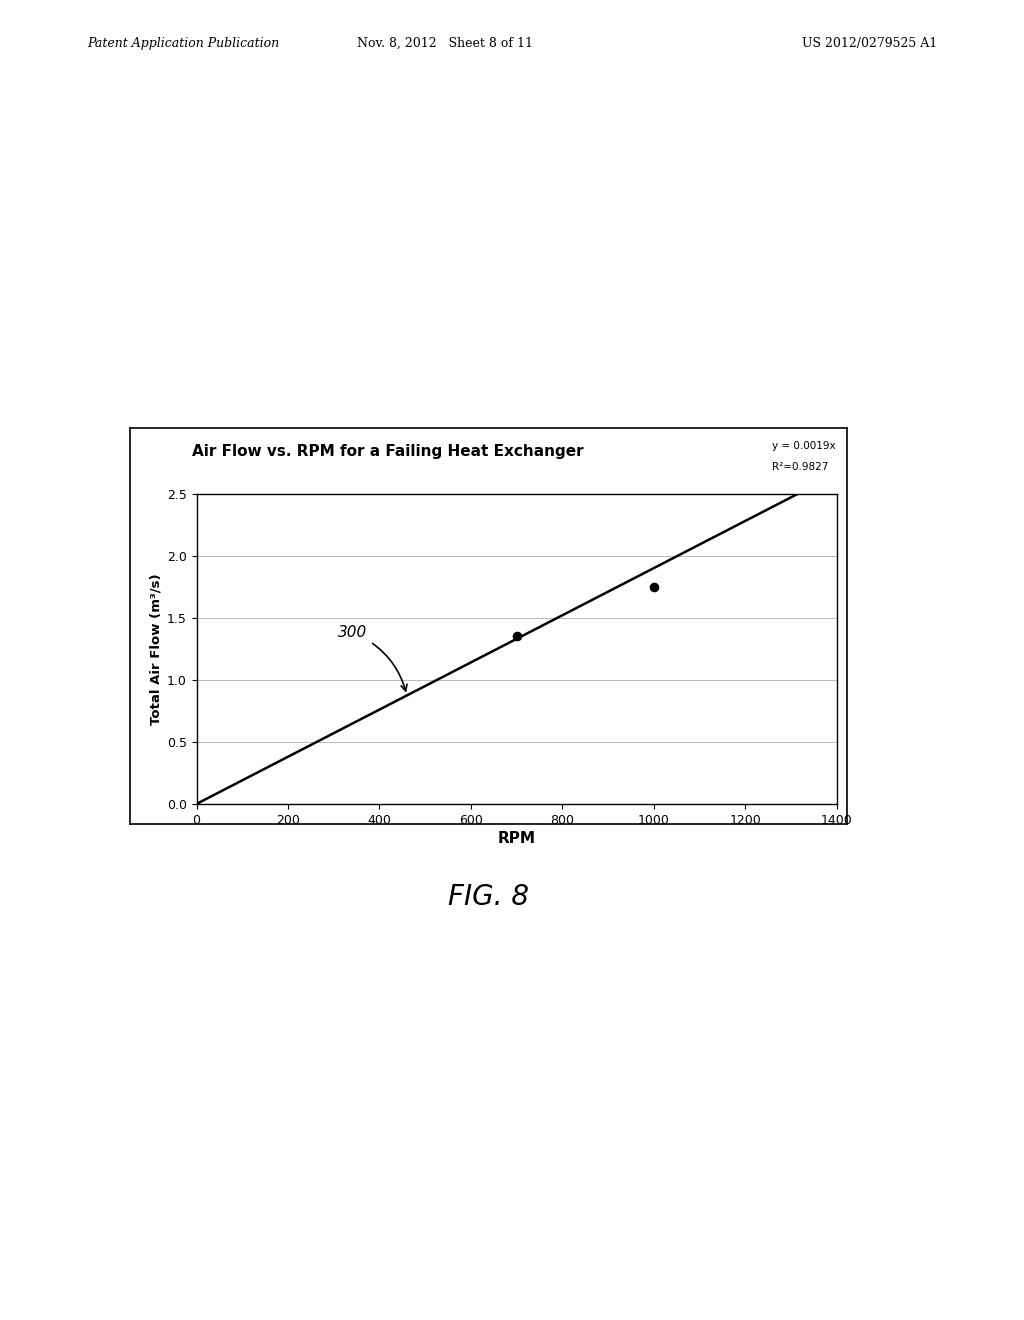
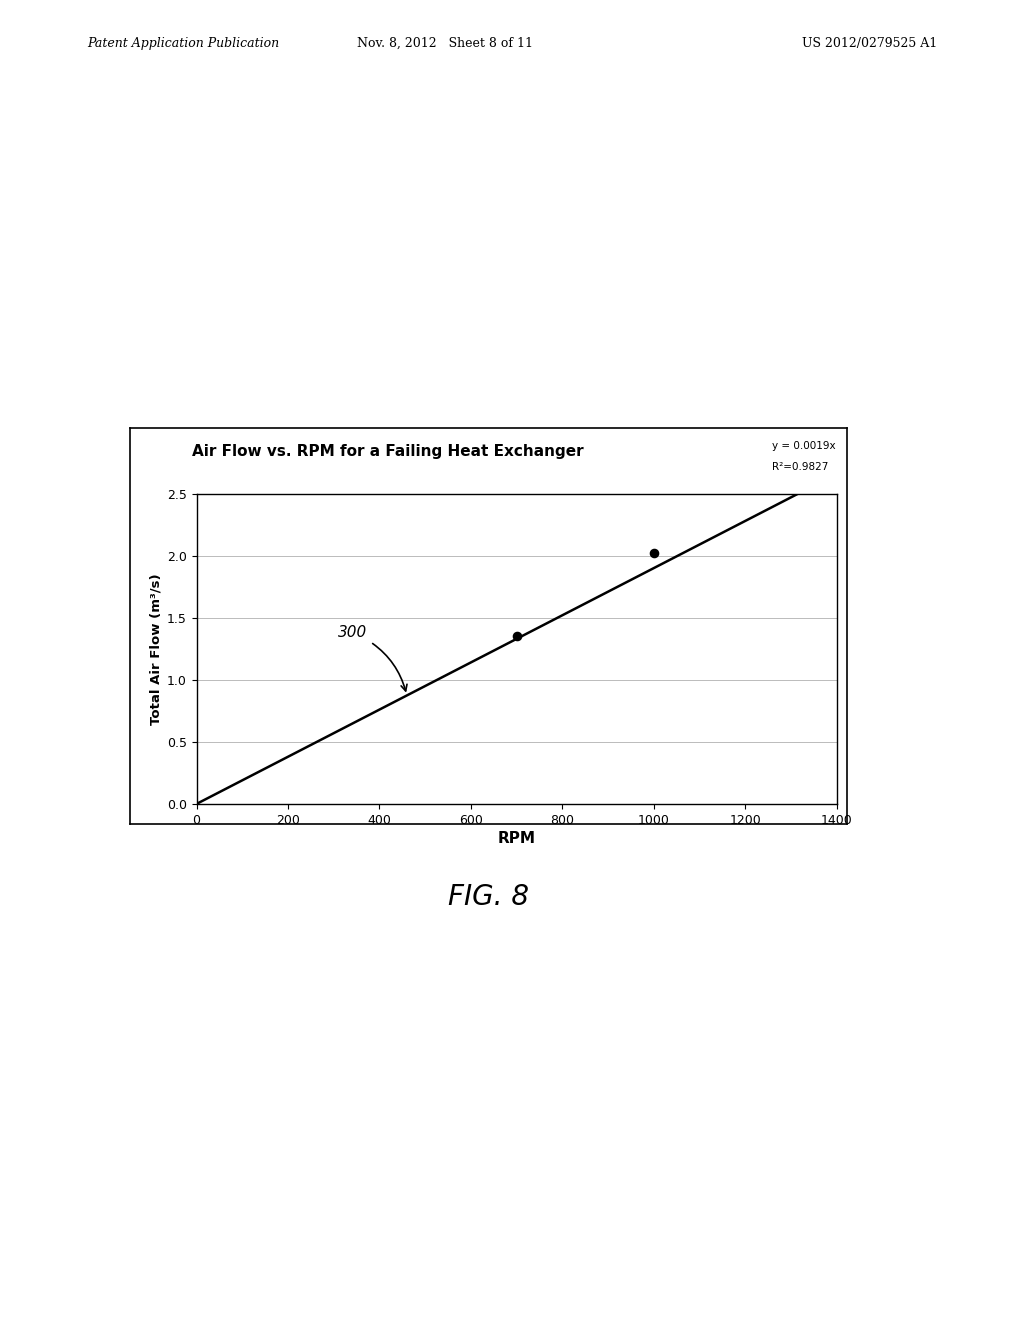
1000: 1.75 -> 2.02
